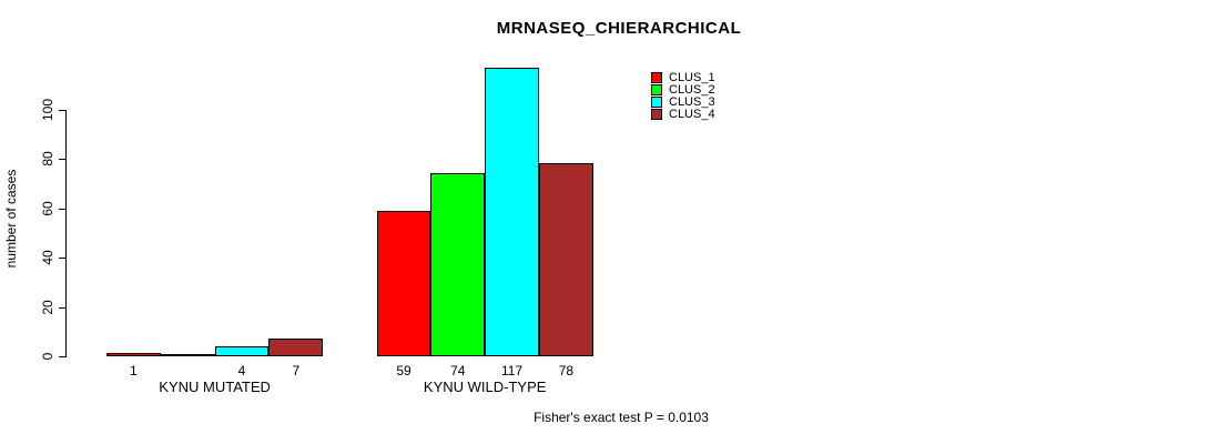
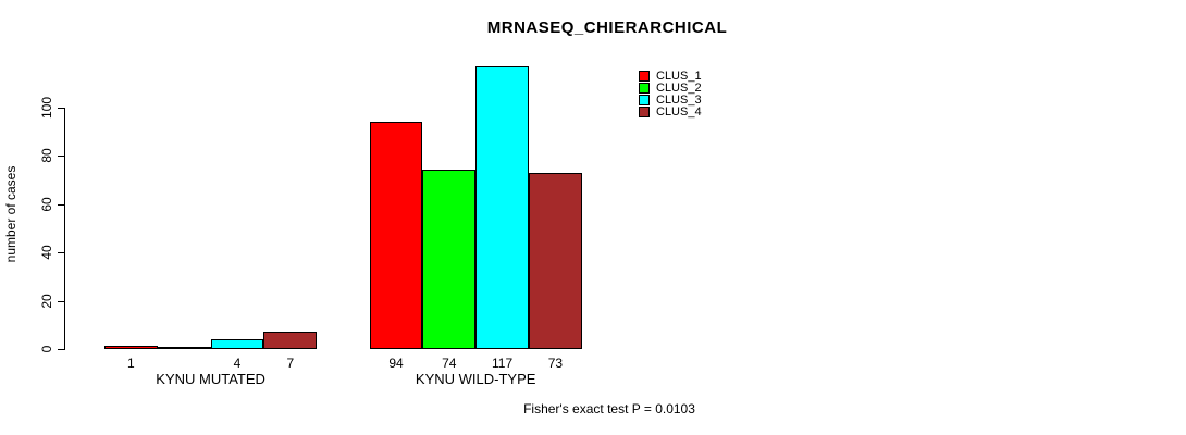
CLUS_1/KYNU WILD-TYPE: 59 -> 94
CLUS_4/KYNU WILD-TYPE: 78 -> 73
